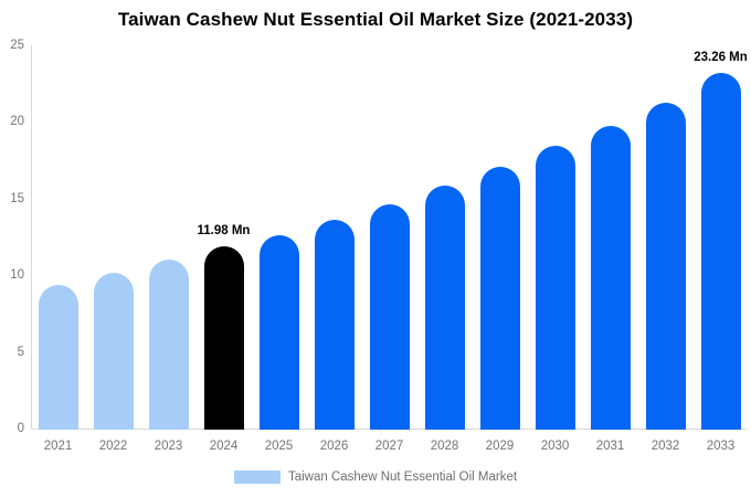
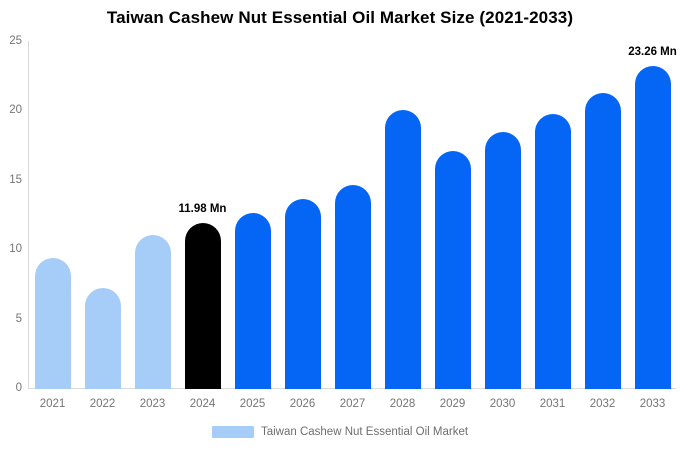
2022: 10.2 -> 7.3
2028: 15.9 -> 20.1
